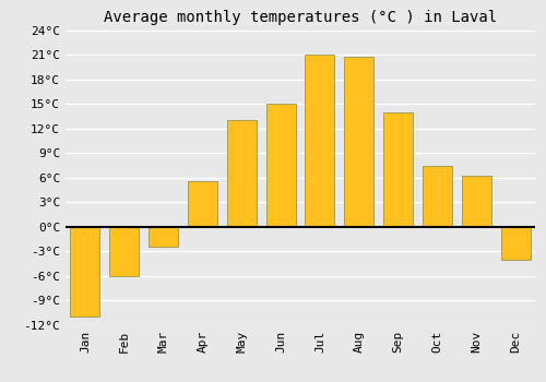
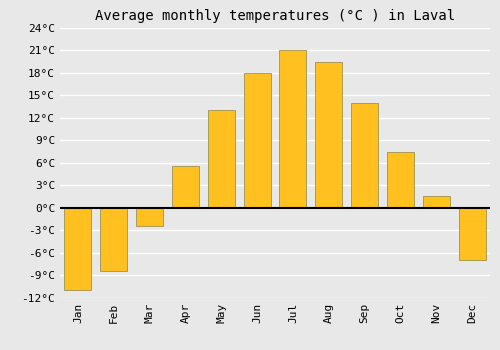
Feb: -6.0°C -> -8.5°C
Jun: 15.0°C -> 18.0°C
Aug: 20.8°C -> 19.5°C
Nov: 6.2°C -> 1.5°C
Dec: -4.0°C -> -7.0°C
